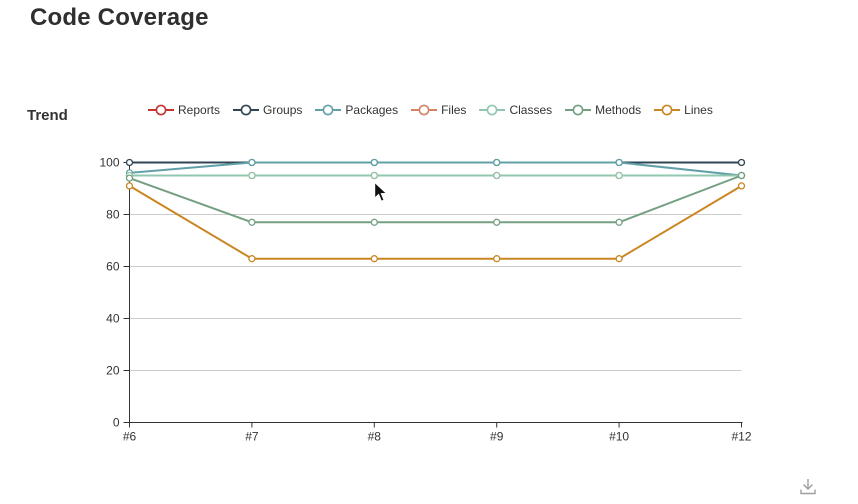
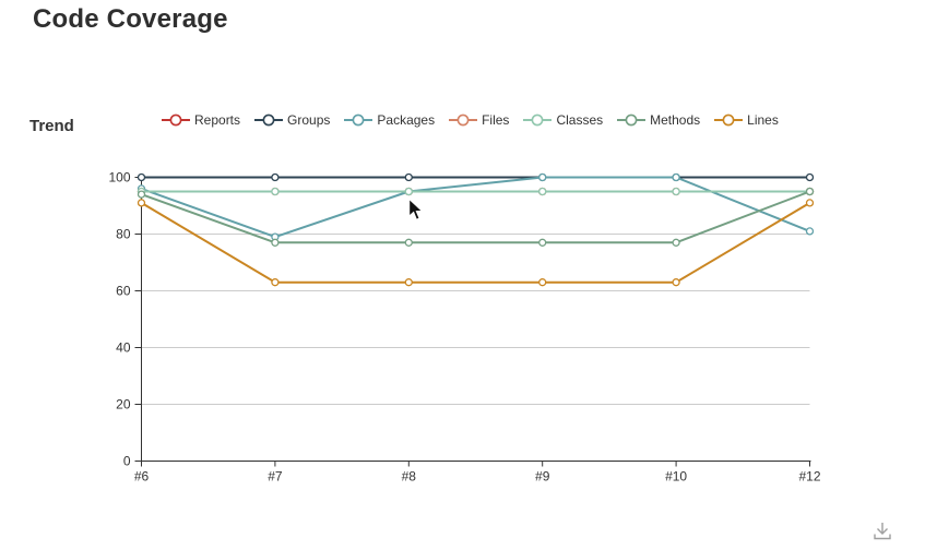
Packages/#7: 100 -> 79
Packages/#8: 100 -> 95
Packages/#12: 95 -> 81
